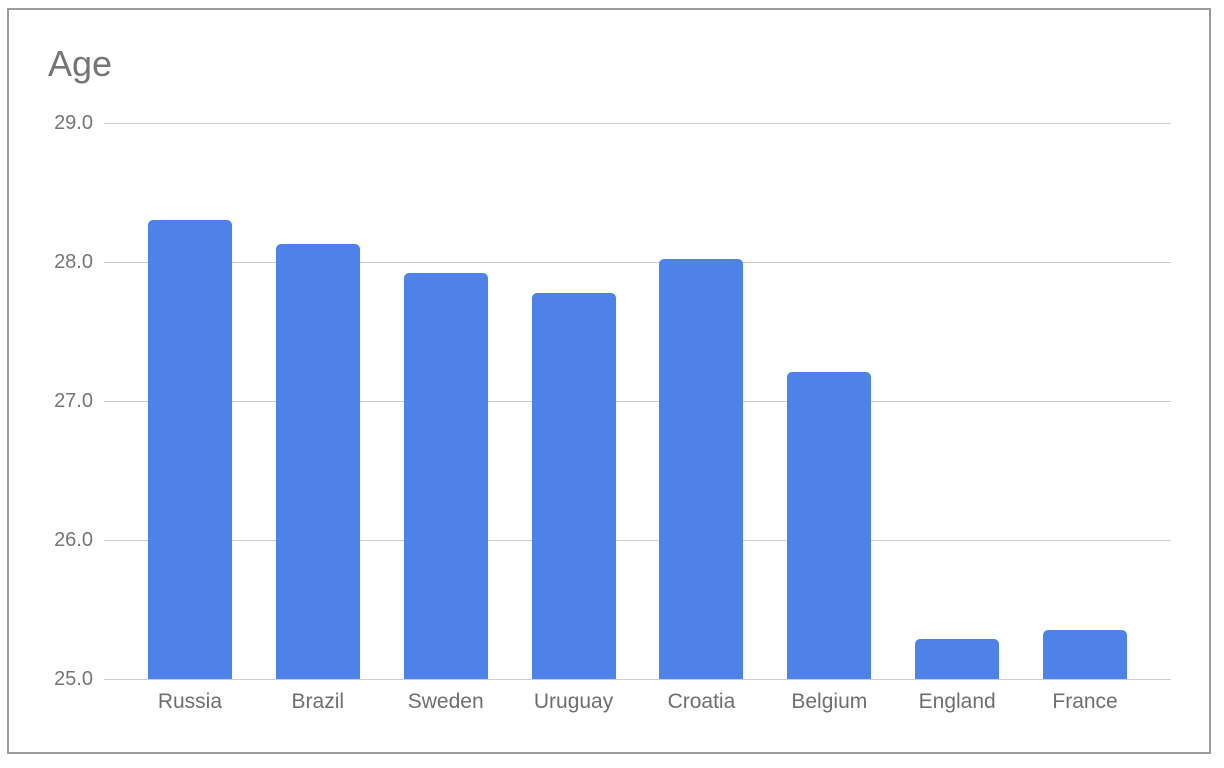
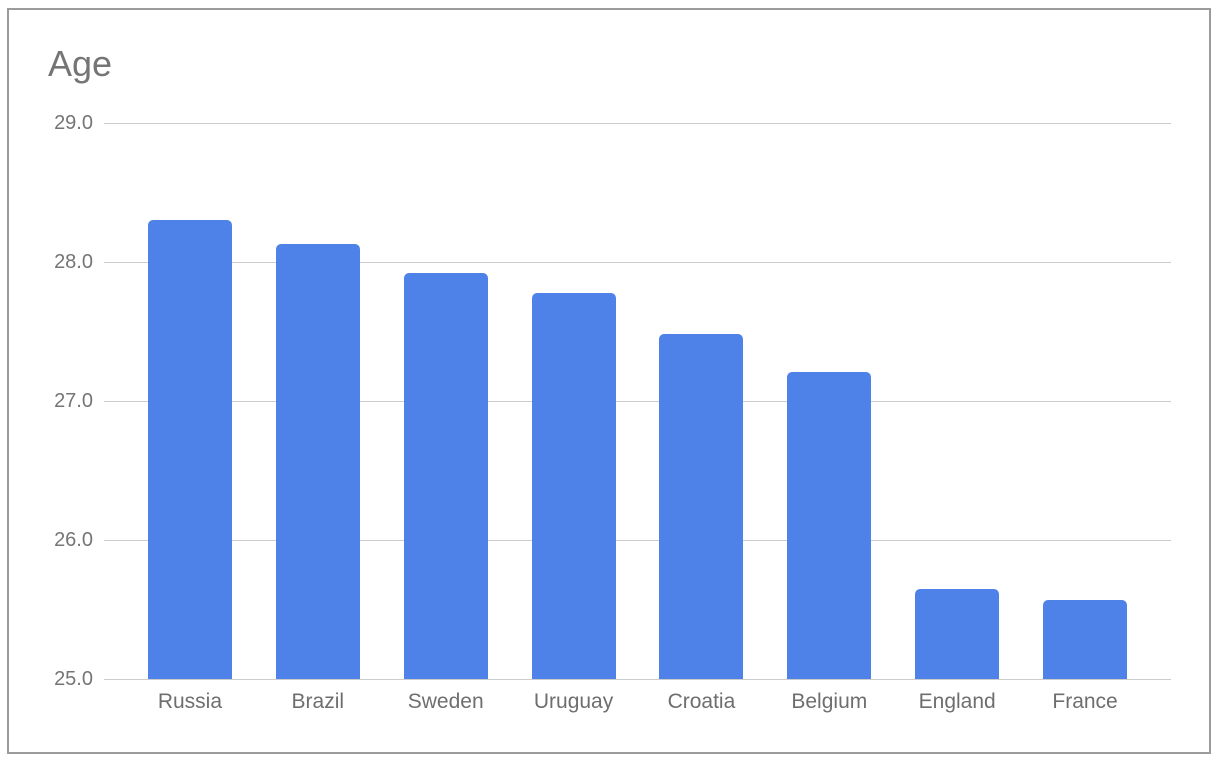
Croatia: 28.02 -> 27.48
England: 25.29 -> 25.65
France: 25.35 -> 25.57
